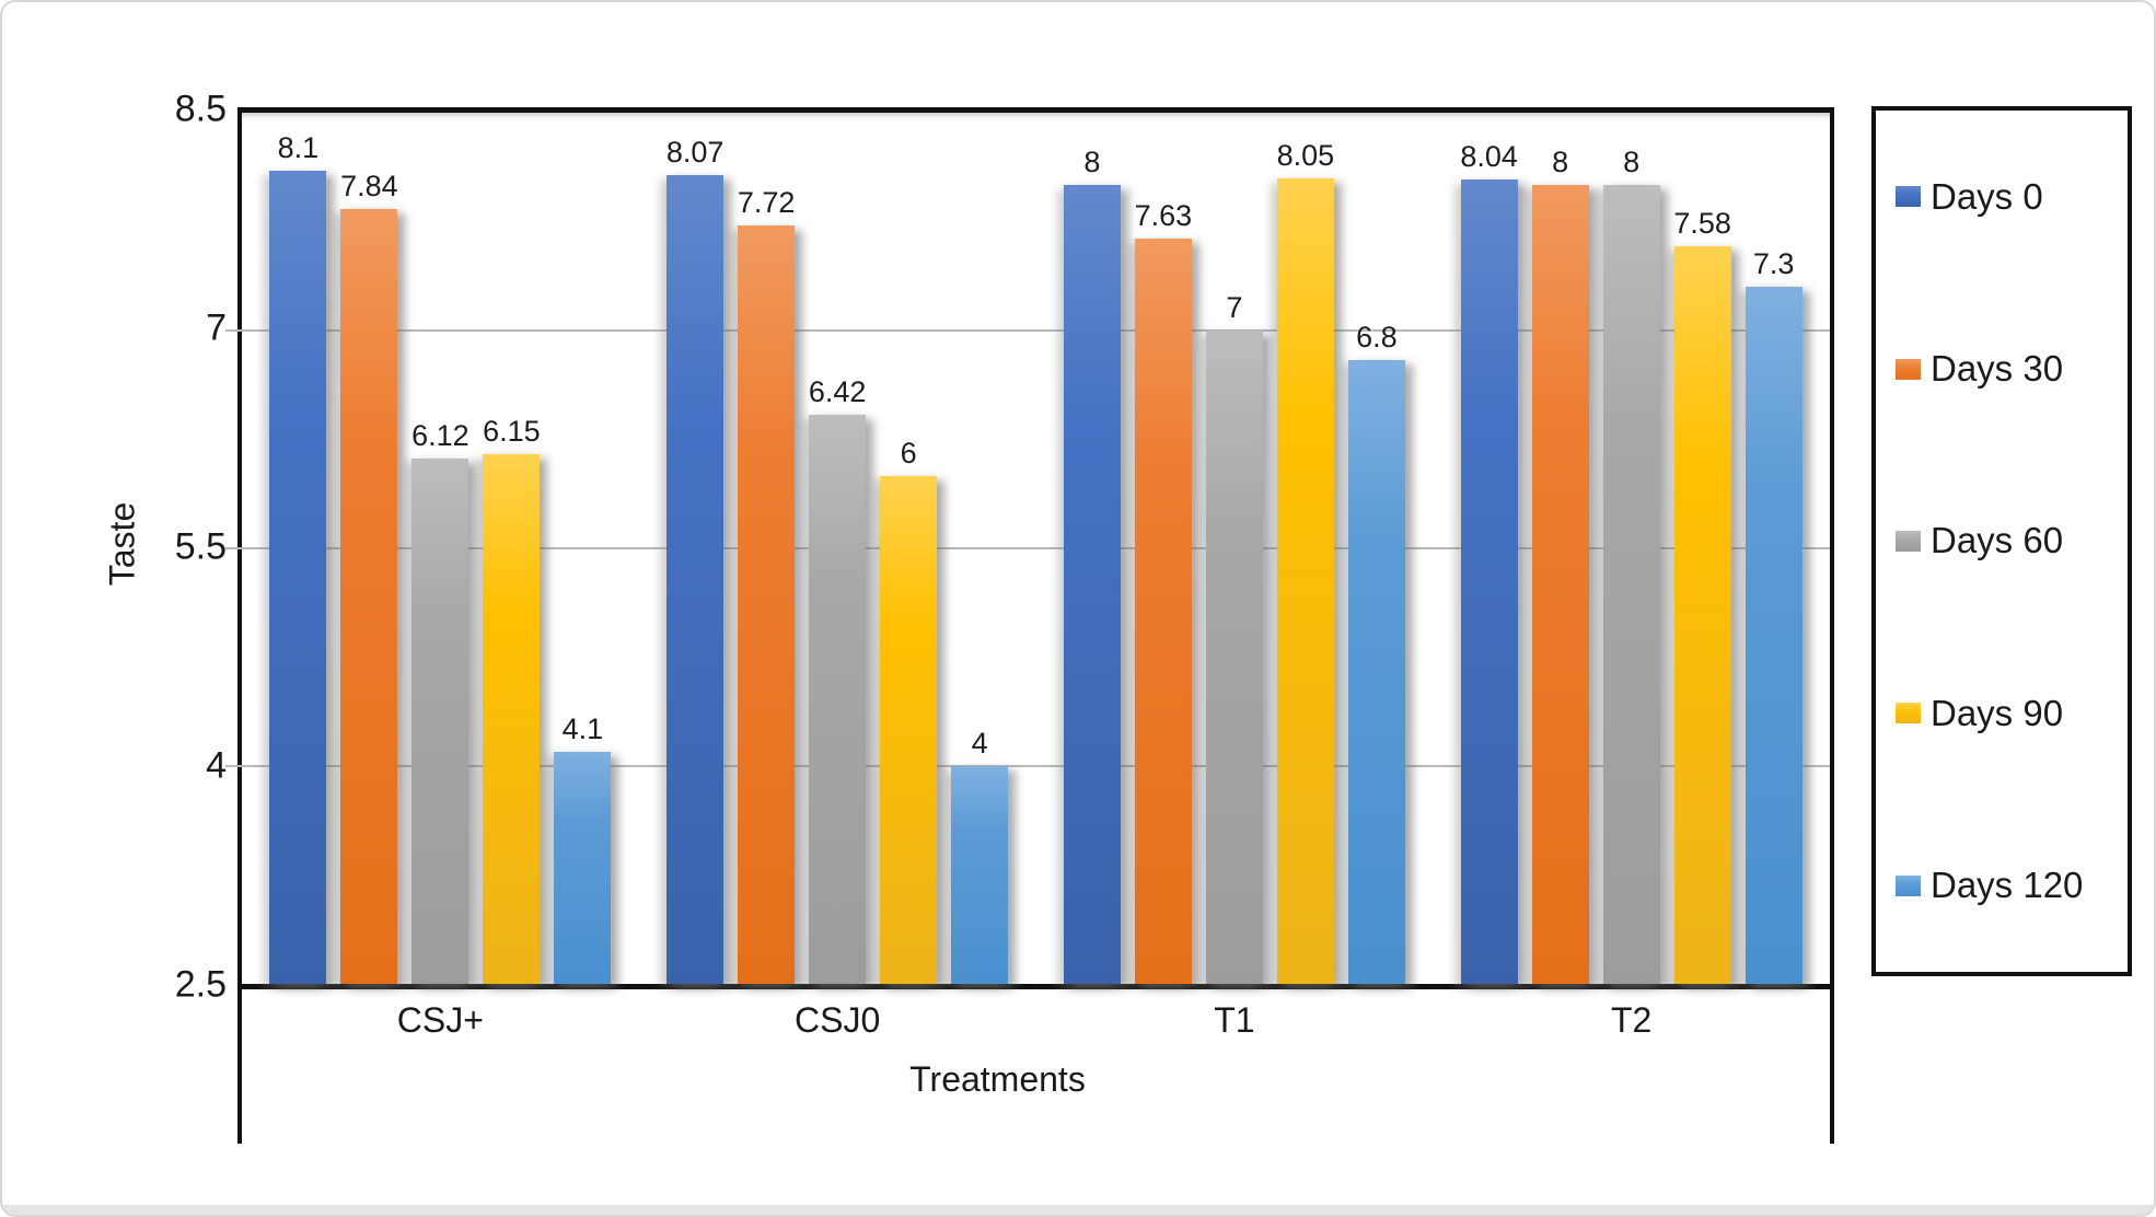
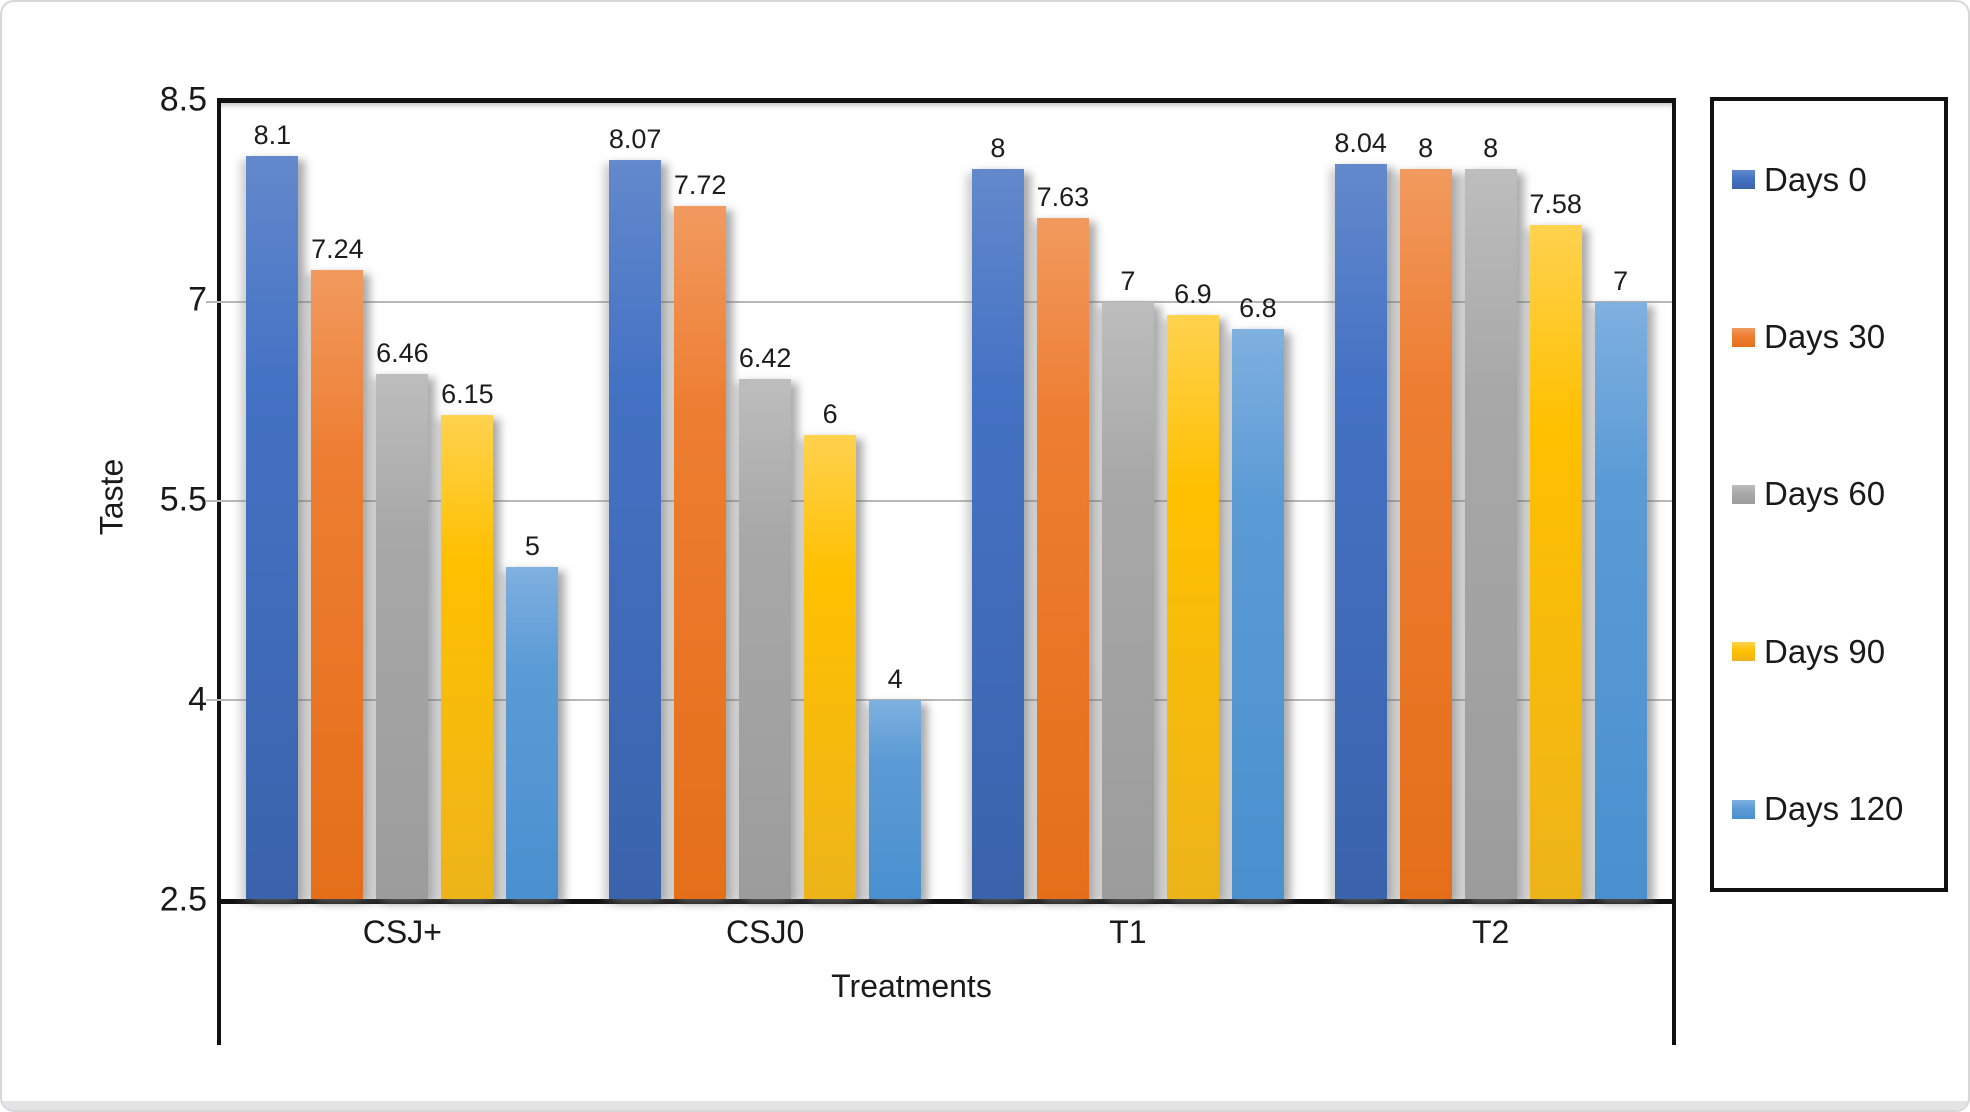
Days 30/CSJ+: 7.84 -> 7.24
Days 60/CSJ+: 6.12 -> 6.46
Days 120/CSJ+: 4.1 -> 5
Days 90/T1: 8.05 -> 6.9
Days 120/T2: 7.3 -> 7
